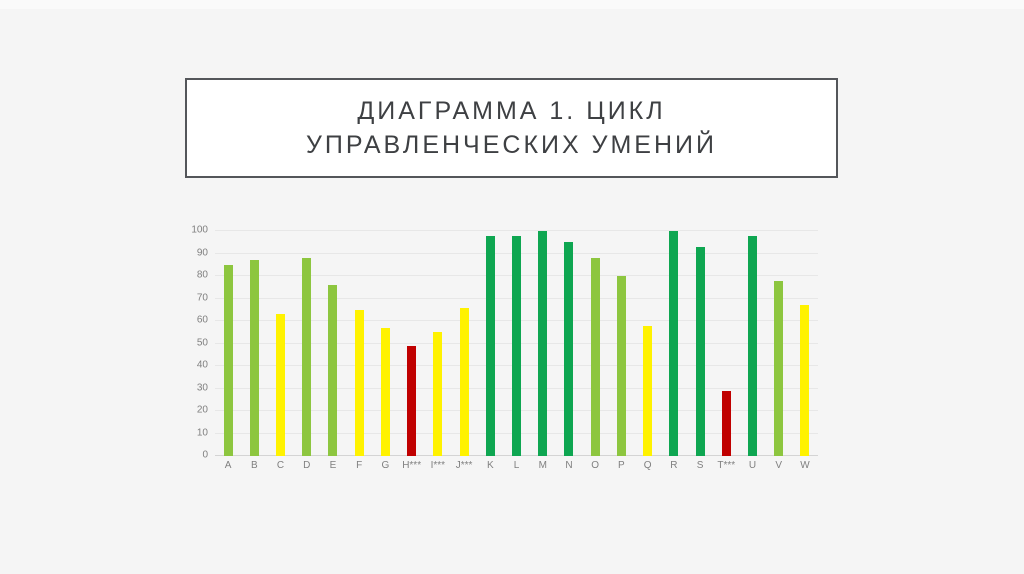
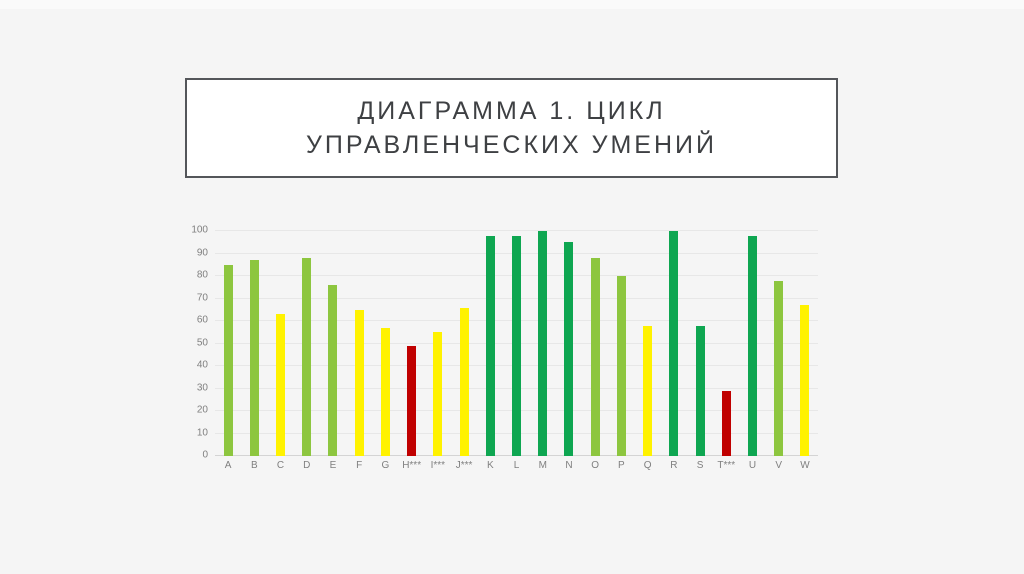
S: 93 -> 58
